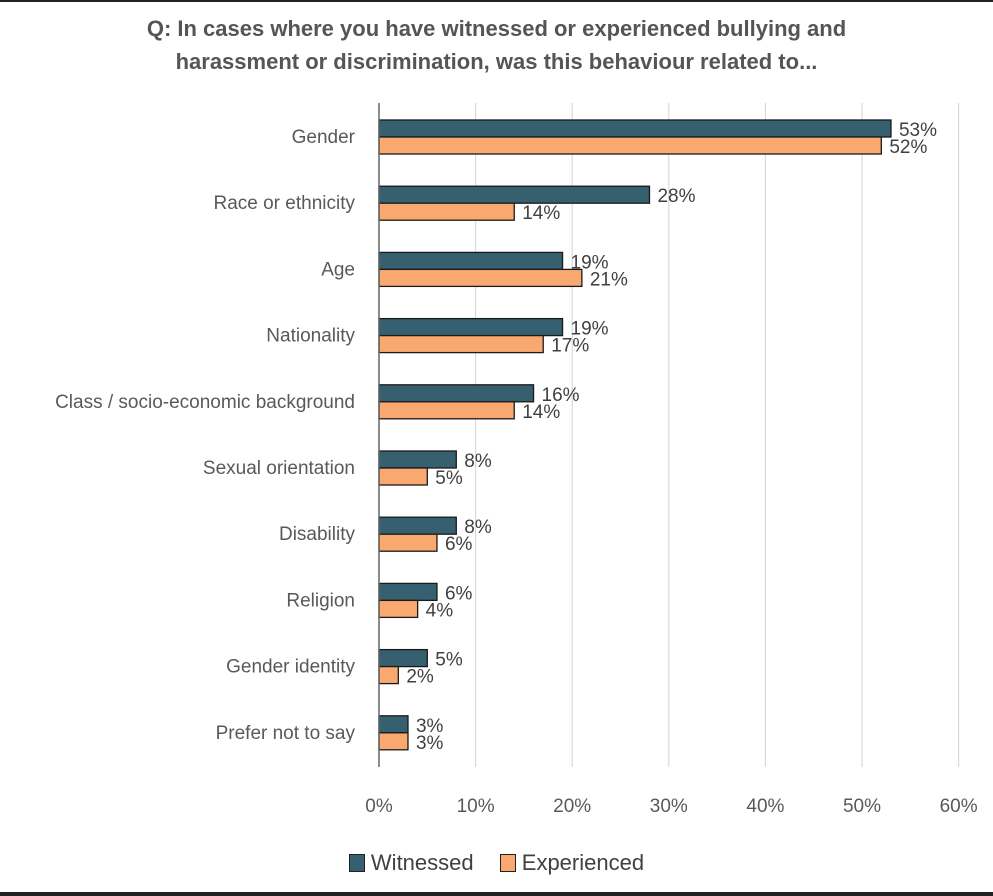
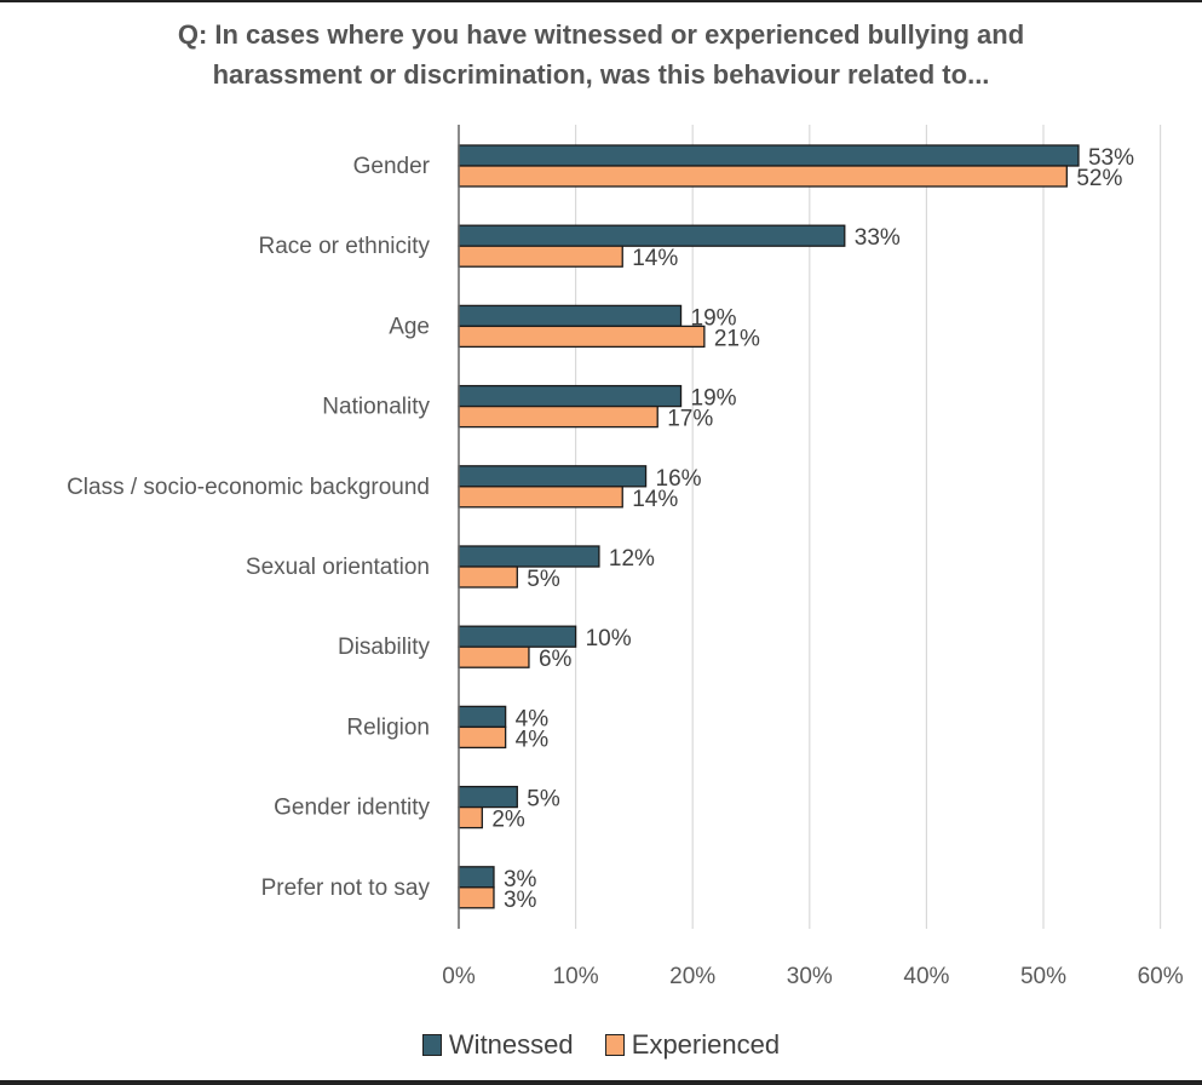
Witnessed/Race or ethnicity: 28% -> 33%
Witnessed/Sexual orientation: 8% -> 12%
Witnessed/Disability: 8% -> 10%
Witnessed/Religion: 6% -> 4%
